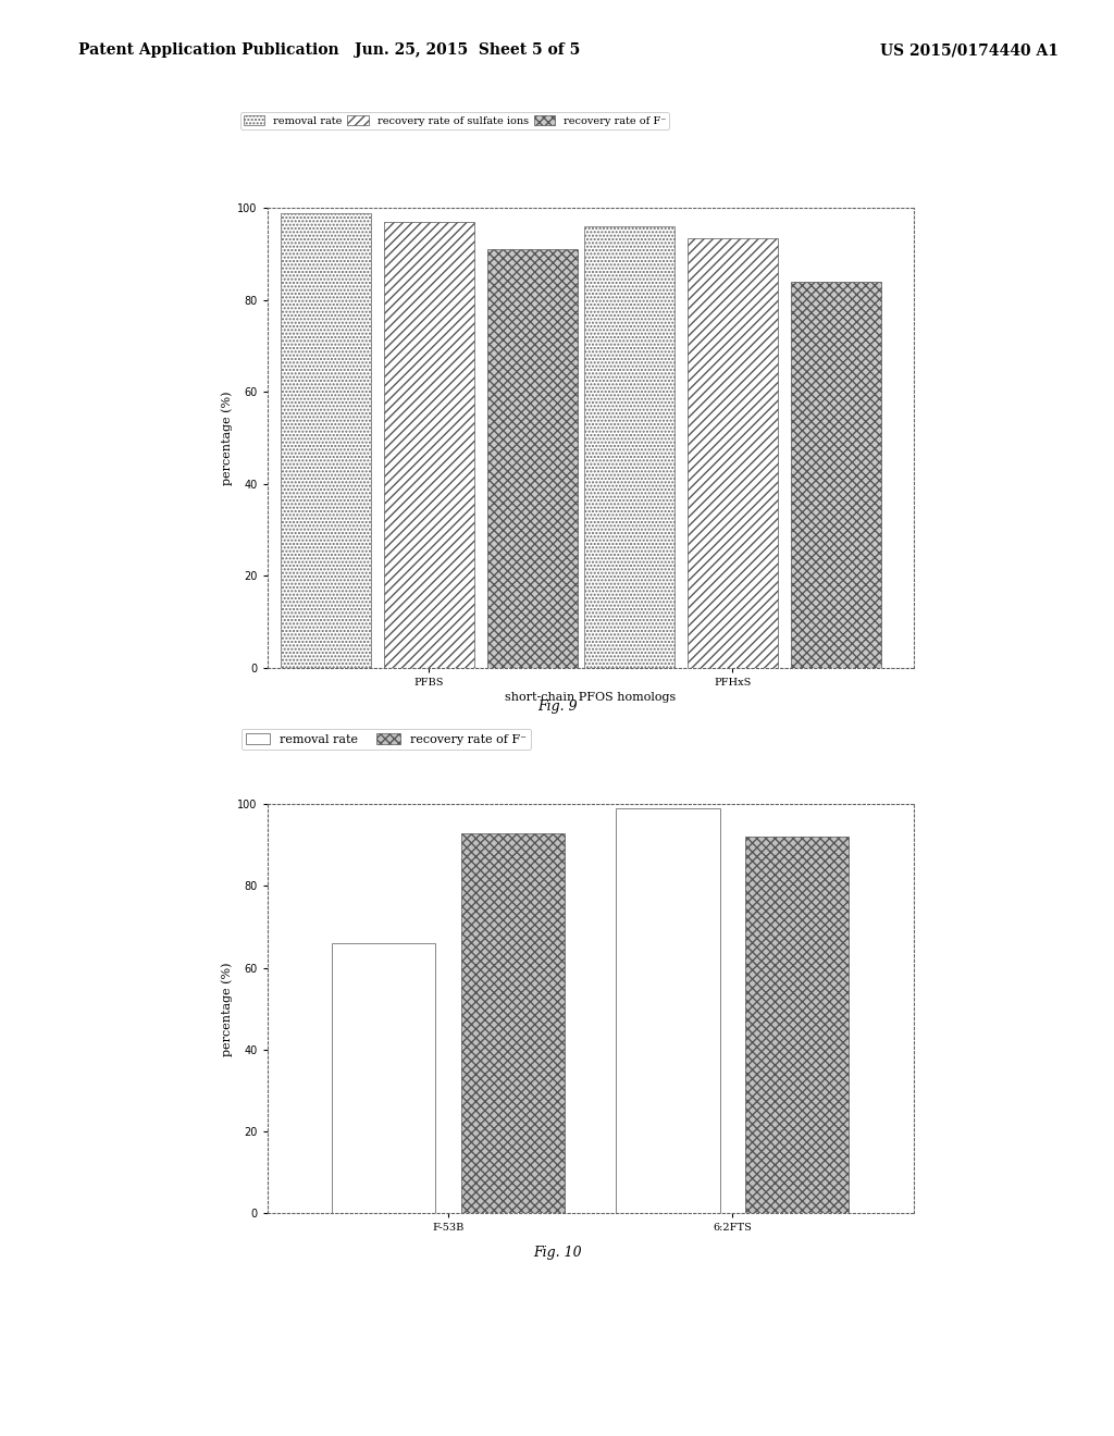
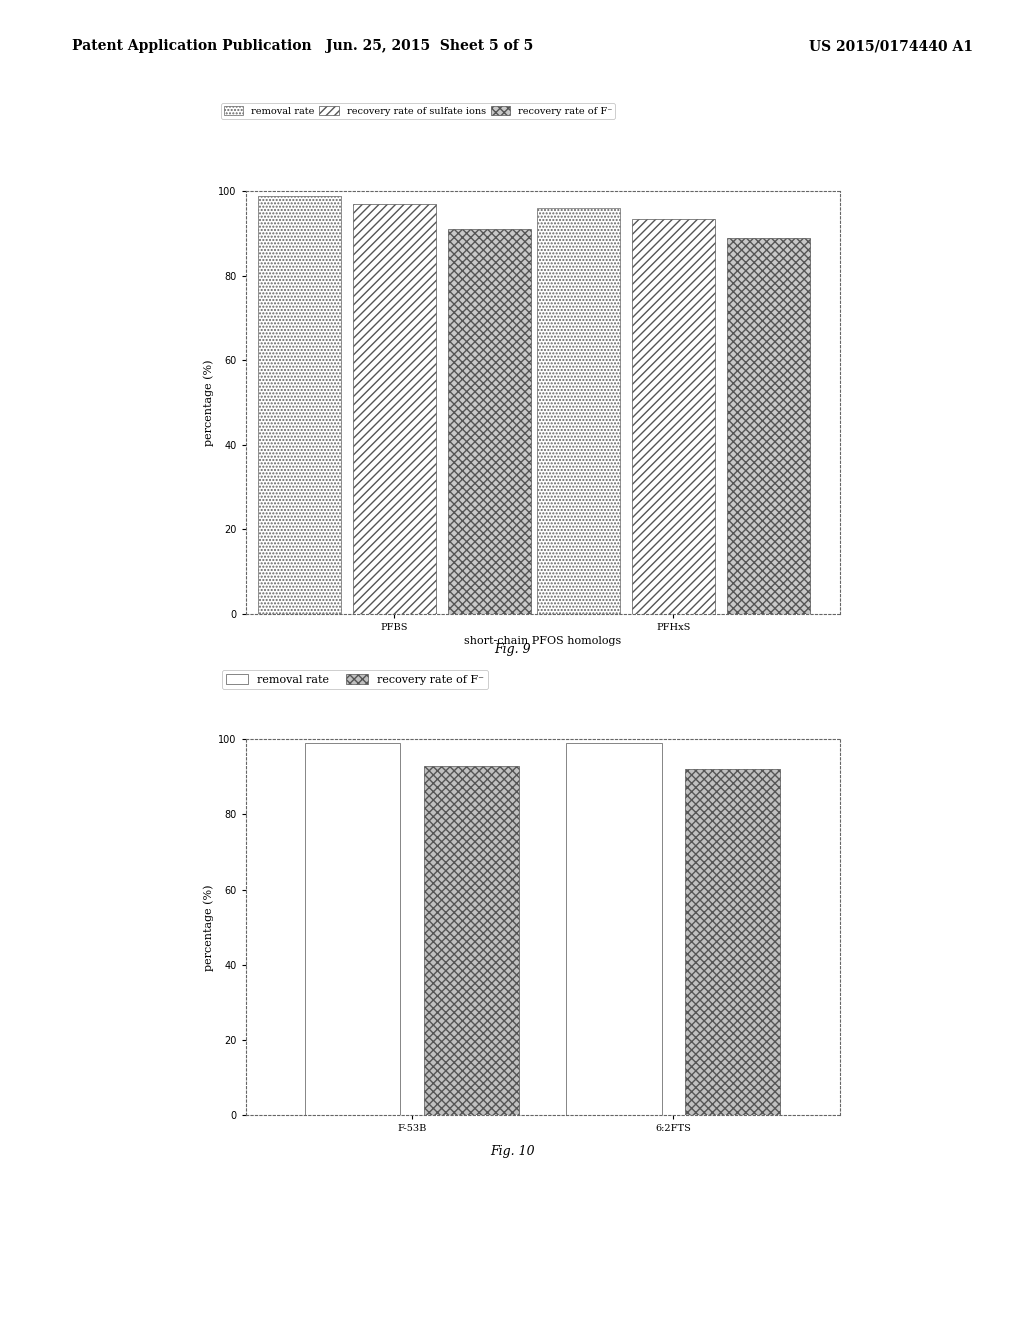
recovery rate of F⁻/PFHxS: 84 -> 89
removal rate/F-53B: 66 -> 99
